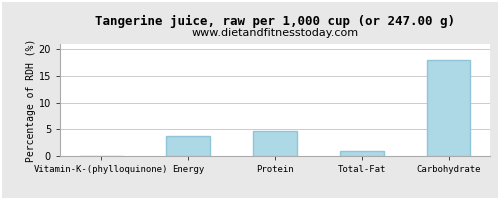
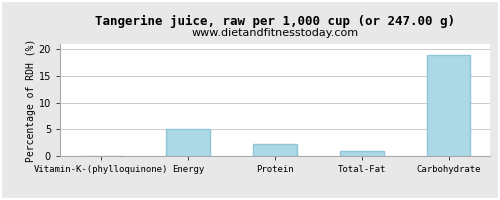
Energy: 3.8 -> 5.0
Protein: 4.6 -> 2.2
Carbohydrate: 18.0 -> 19.0
